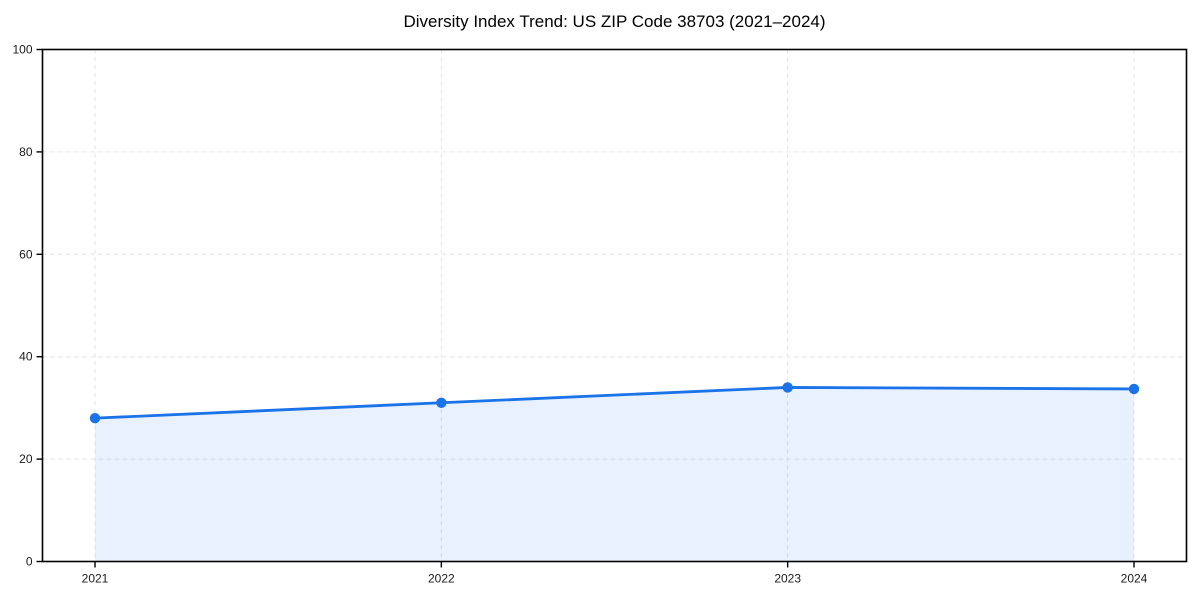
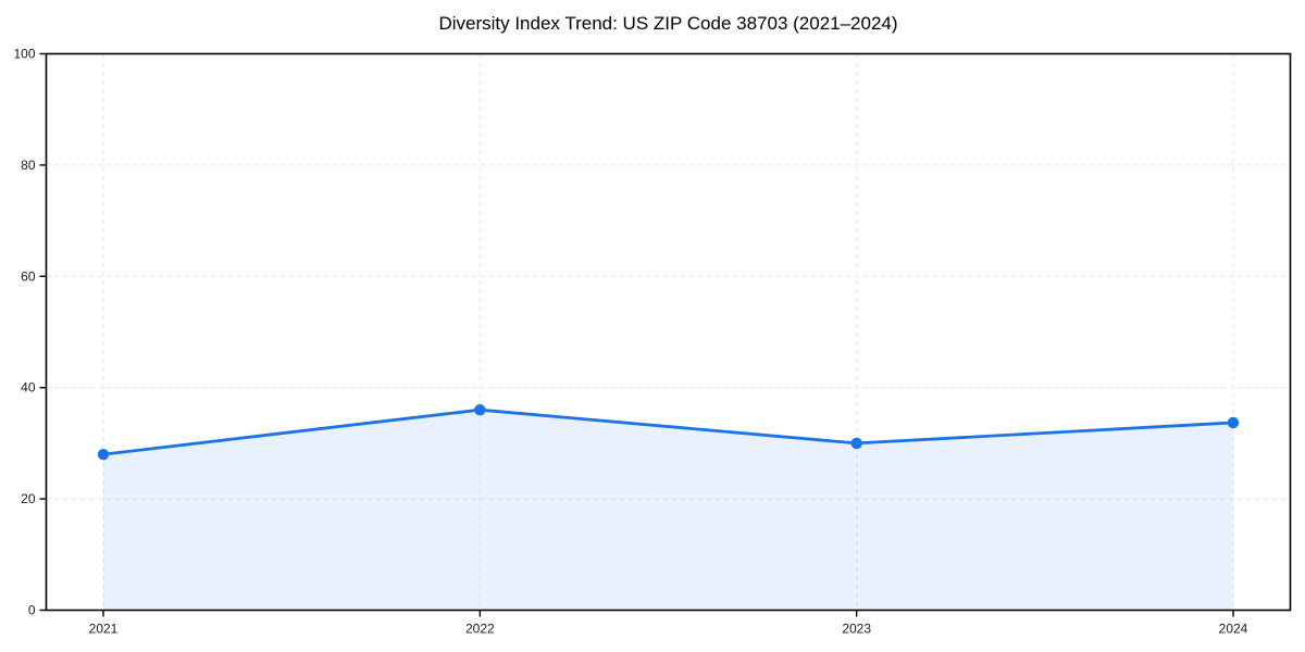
2022: 31 -> 36
2023: 34 -> 30
